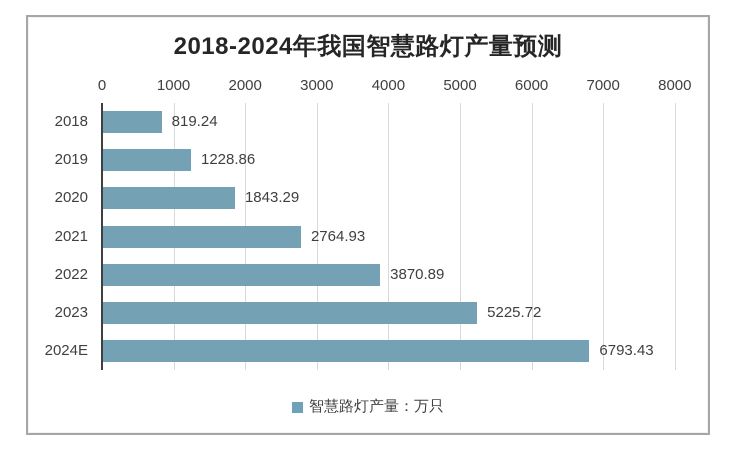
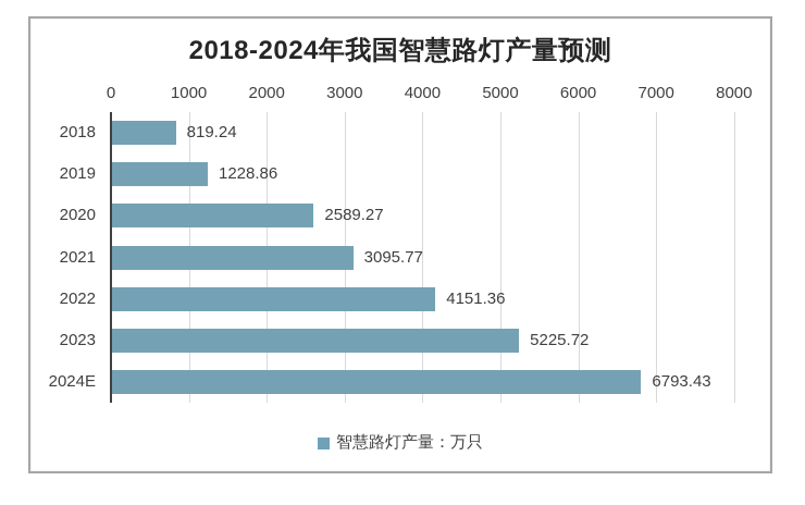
2020: 1843.29 -> 2589.27
2021: 2764.93 -> 3095.77
2022: 3870.89 -> 4151.36
